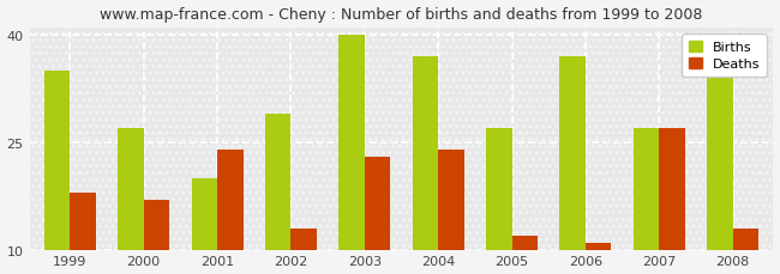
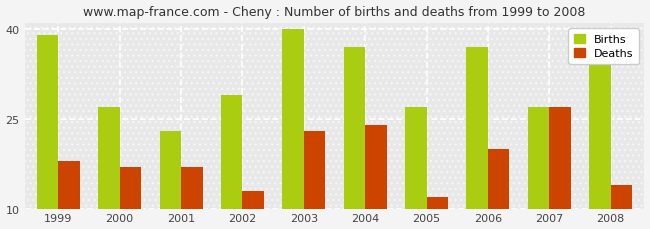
Births/1999: 35 -> 39
Births/2001: 20 -> 23
Deaths/2001: 24 -> 17
Deaths/2006: 11 -> 20
Deaths/2008: 13 -> 14
